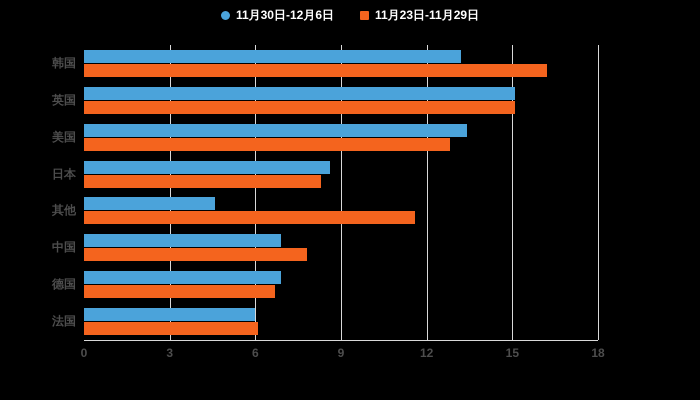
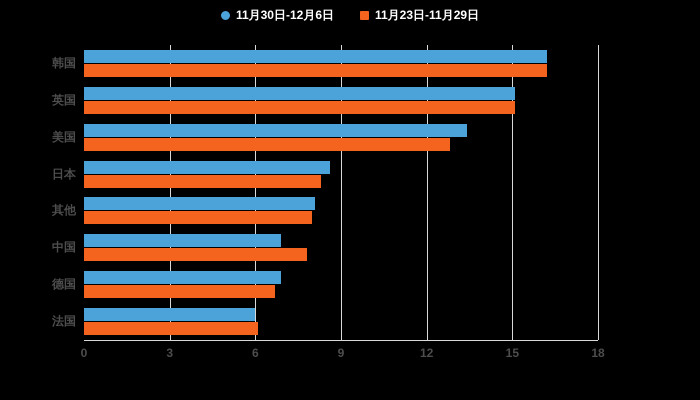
11月30日-12月6日/韩国: 13.2 -> 16.2
11月30日-12月6日/其他: 4.6 -> 8.1
11月23日-11月29日/其他: 11.6 -> 8.0
